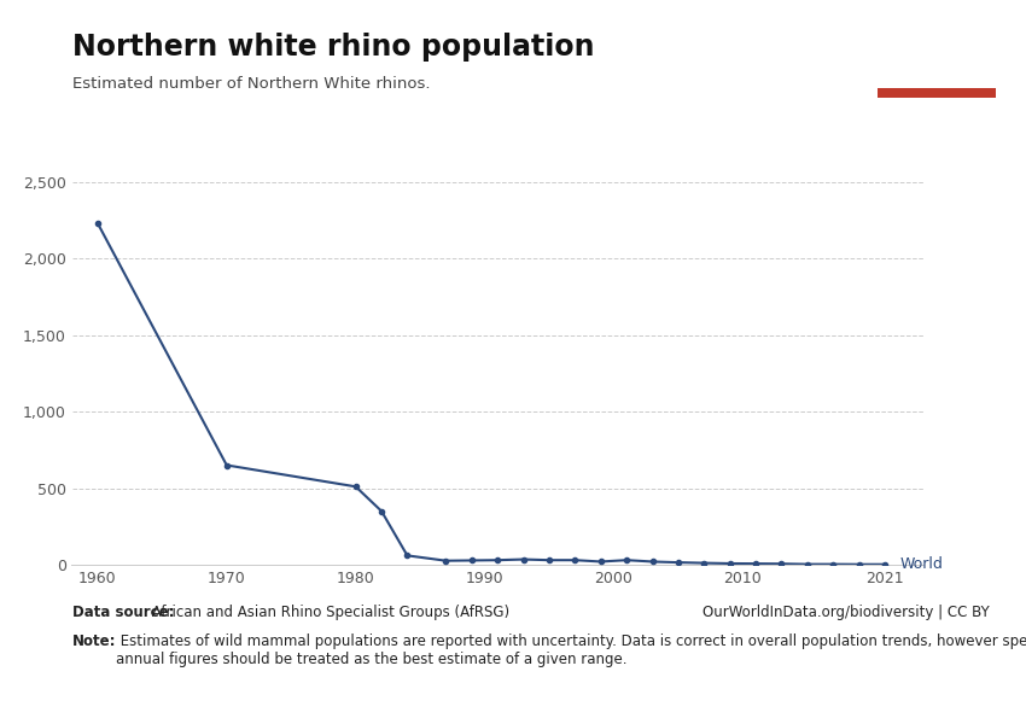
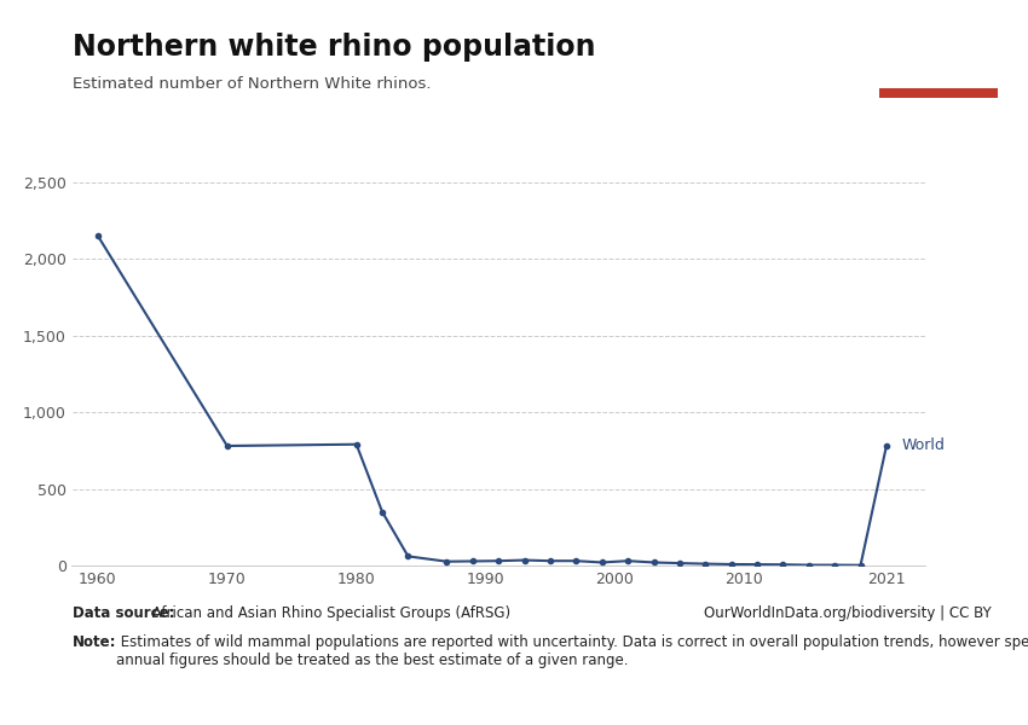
1960: 2,230 -> 2,150
1970: 650 -> 780
1980: 510 -> 790
2021: 0 -> 780
